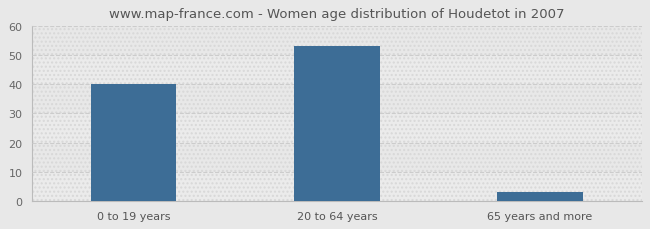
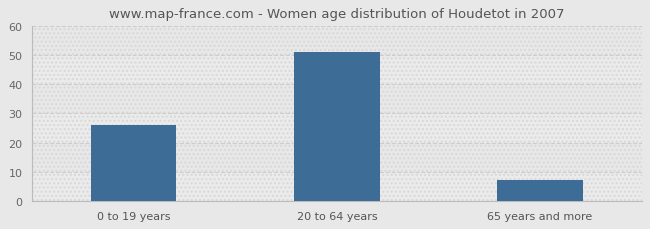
0 to 19 years: 40 -> 26
20 to 64 years: 53 -> 51
65 years and more: 3 -> 7
